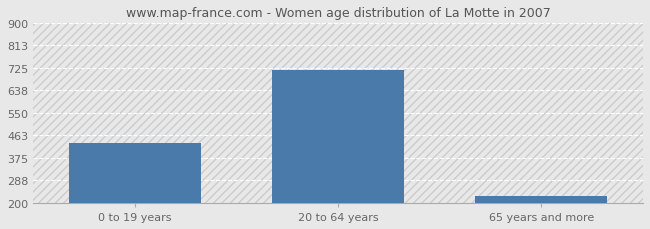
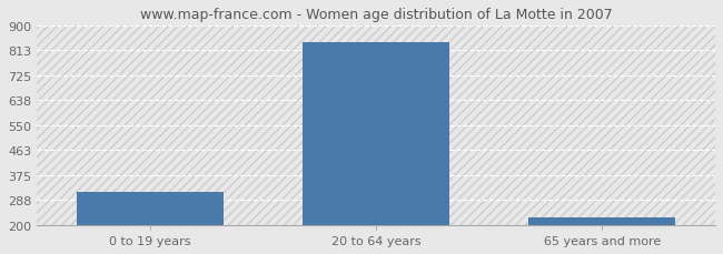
0 to 19 years: 435 -> 318
20 to 64 years: 715 -> 843
